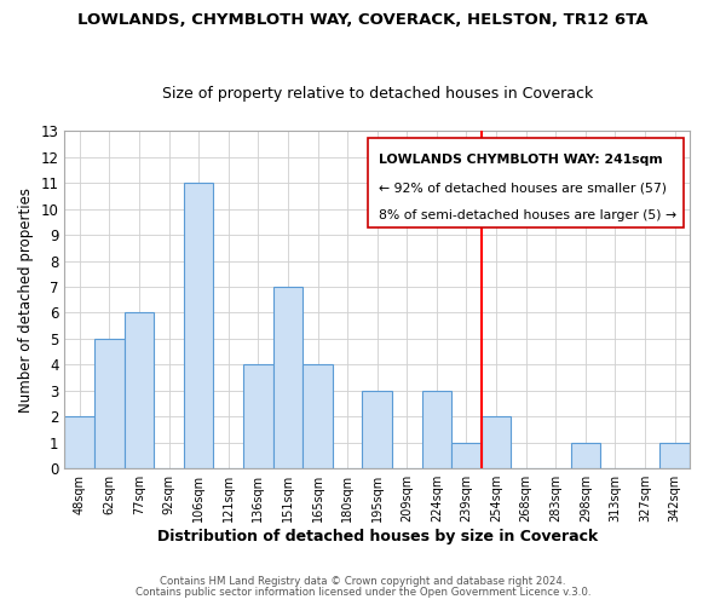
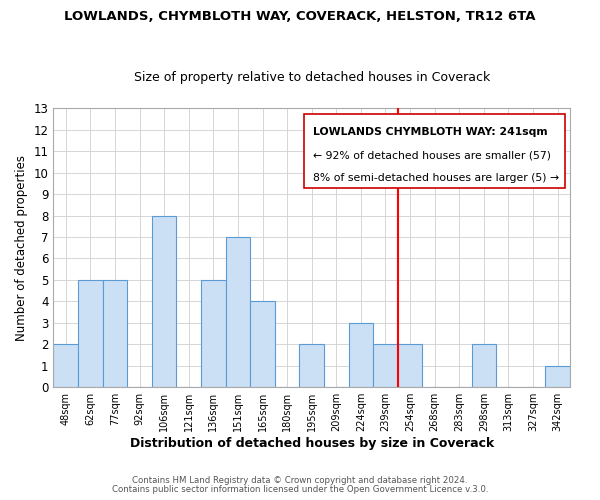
77sqm: 6 -> 5
106sqm: 11 -> 8
136sqm: 4 -> 5
195sqm: 3 -> 2
239sqm: 1 -> 2
298sqm: 1 -> 2
